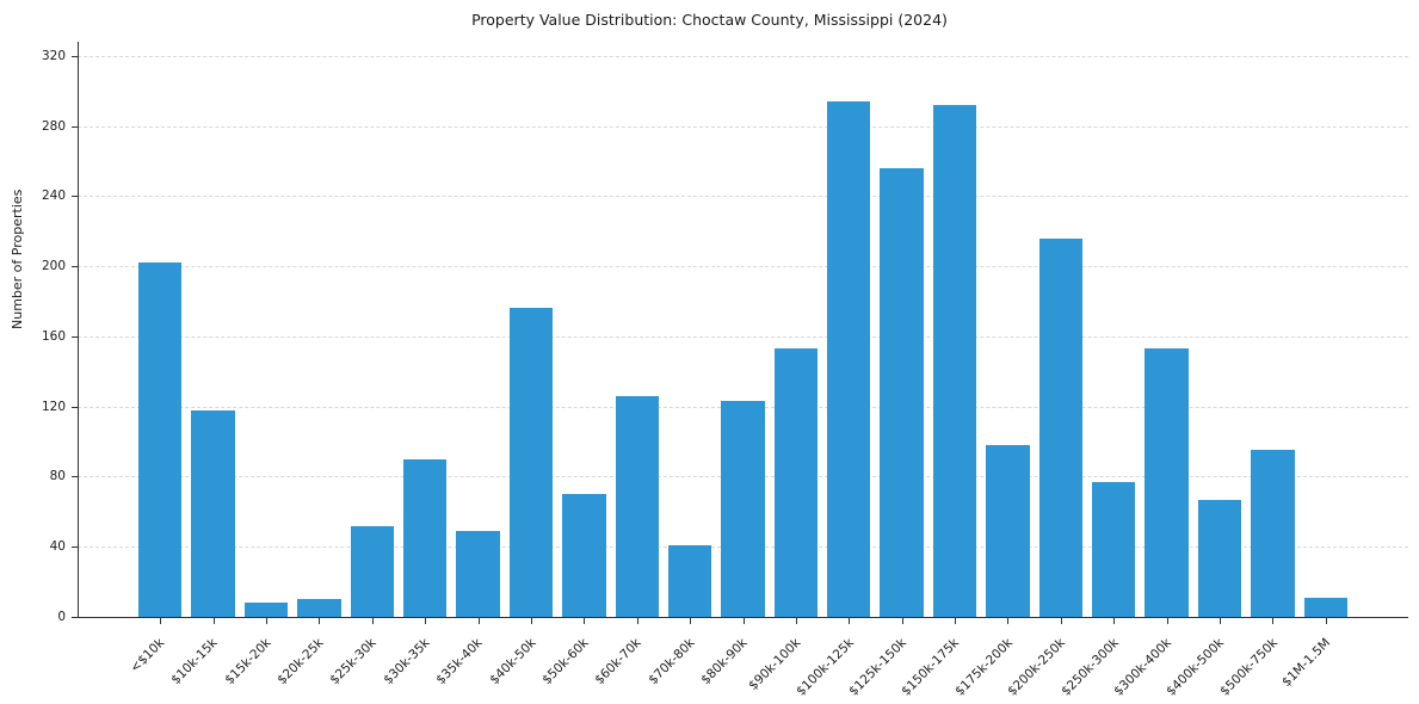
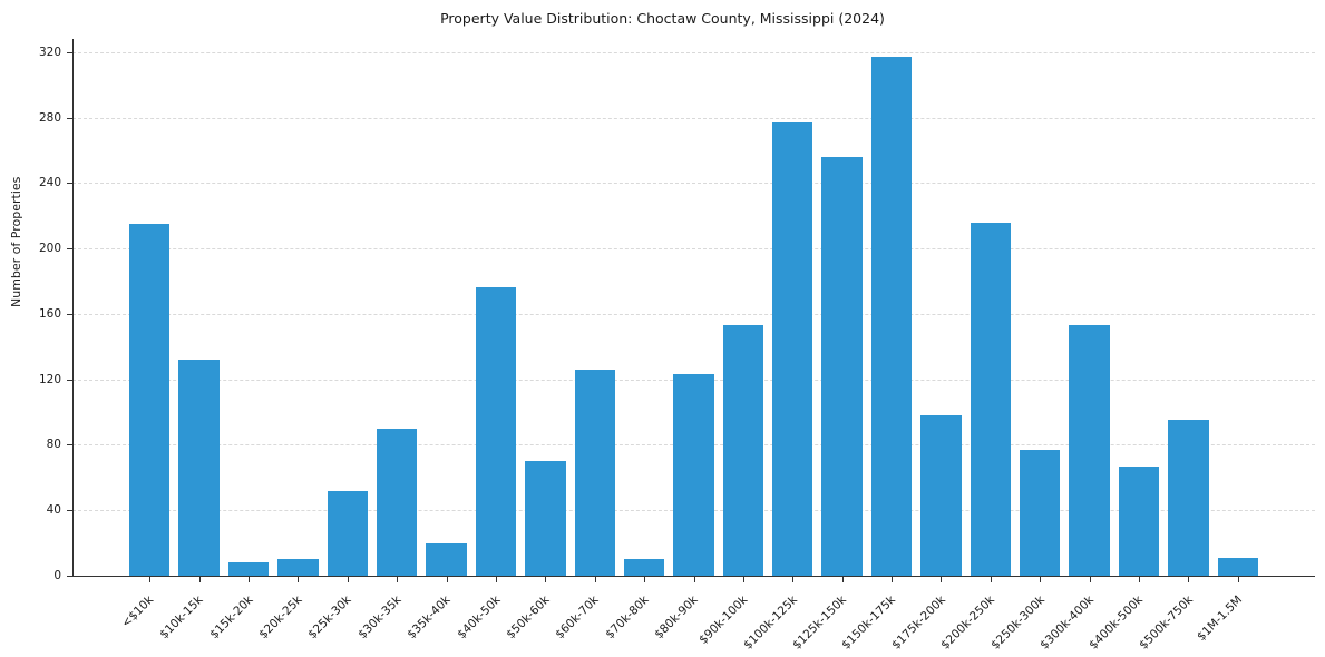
<$10k: 202 -> 215
$10k-15k: 118 -> 132
$35k-40k: 49 -> 20
$70k-80k: 41 -> 10
$100k-125k: 294 -> 277
$150k-175k: 292 -> 317
